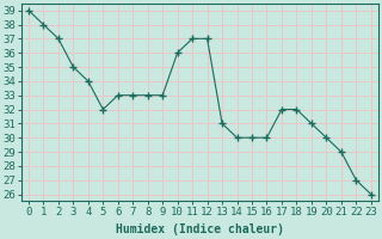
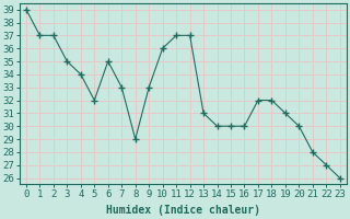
1: 38 -> 37
6: 33 -> 35
8: 33 -> 29
21: 29 -> 28
